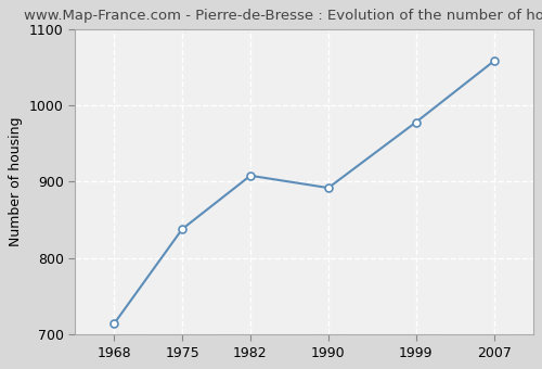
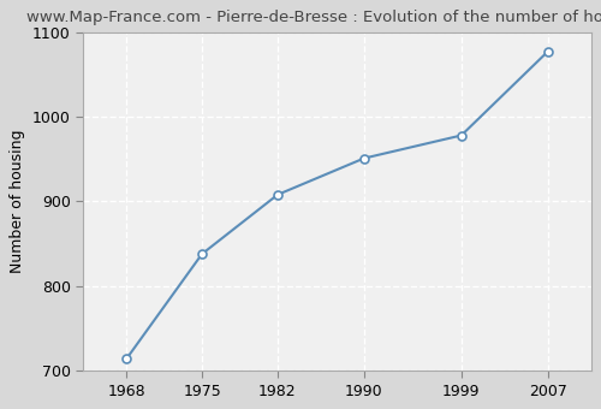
1990: 892 -> 951
2007: 1058 -> 1077
